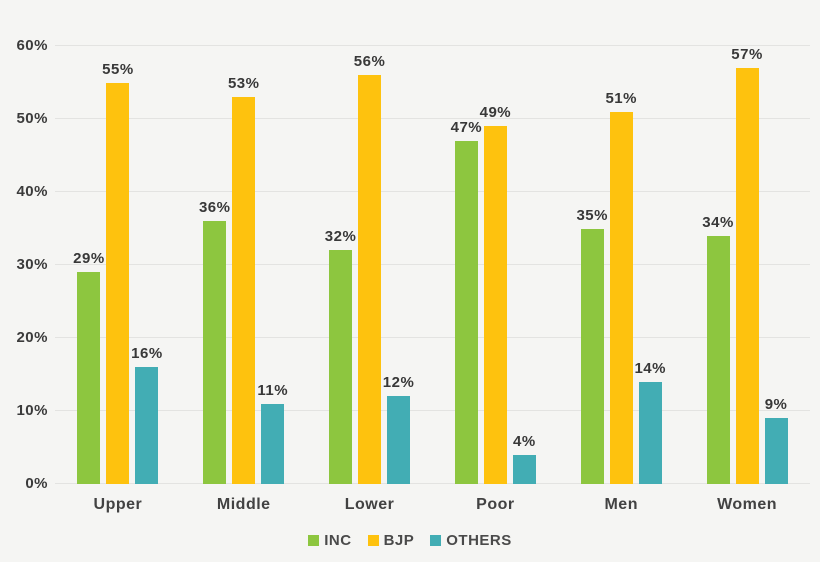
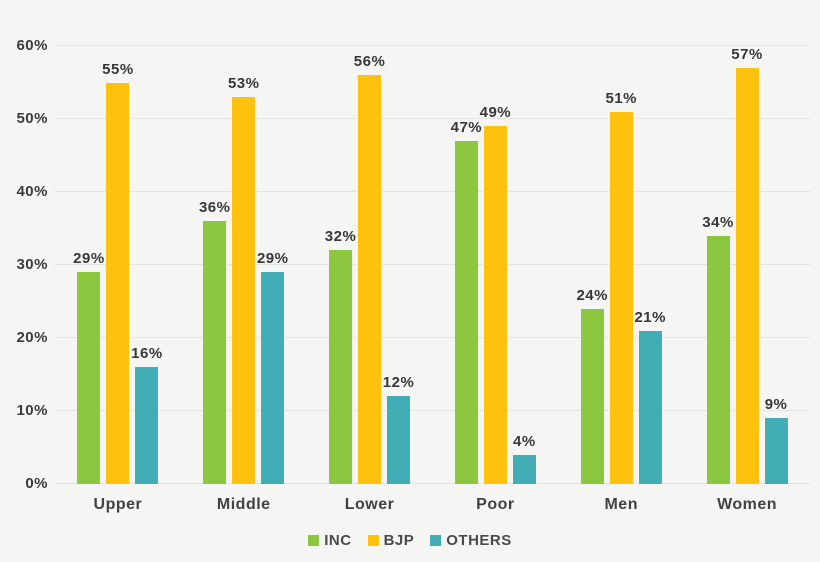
OTHERS/Middle: 11% -> 29%
INC/Men: 35% -> 24%
OTHERS/Men: 14% -> 21%
